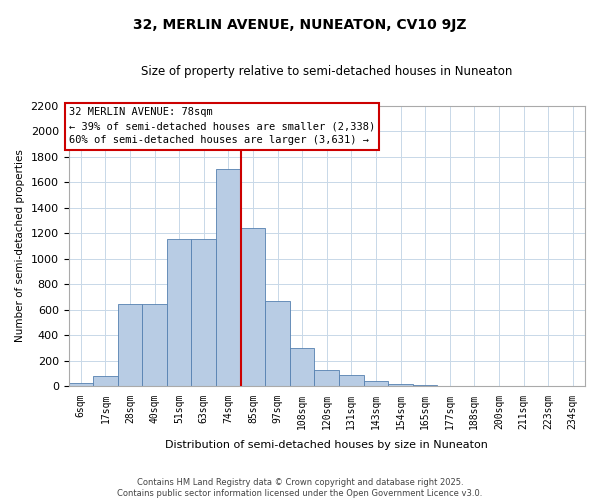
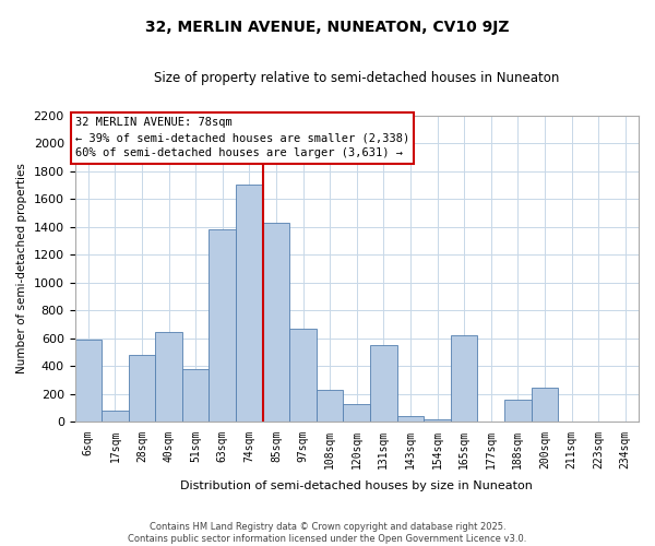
6sqm: 20 -> 590
28sqm: 640 -> 480
51sqm: 1150 -> 380
63sqm: 1150 -> 1380
85sqm: 1240 -> 1430
108sqm: 300 -> 230
131sqm: 90 -> 550
165sqm: 0 -> 620
188sqm: 0 -> 160
200sqm: 0 -> 240
